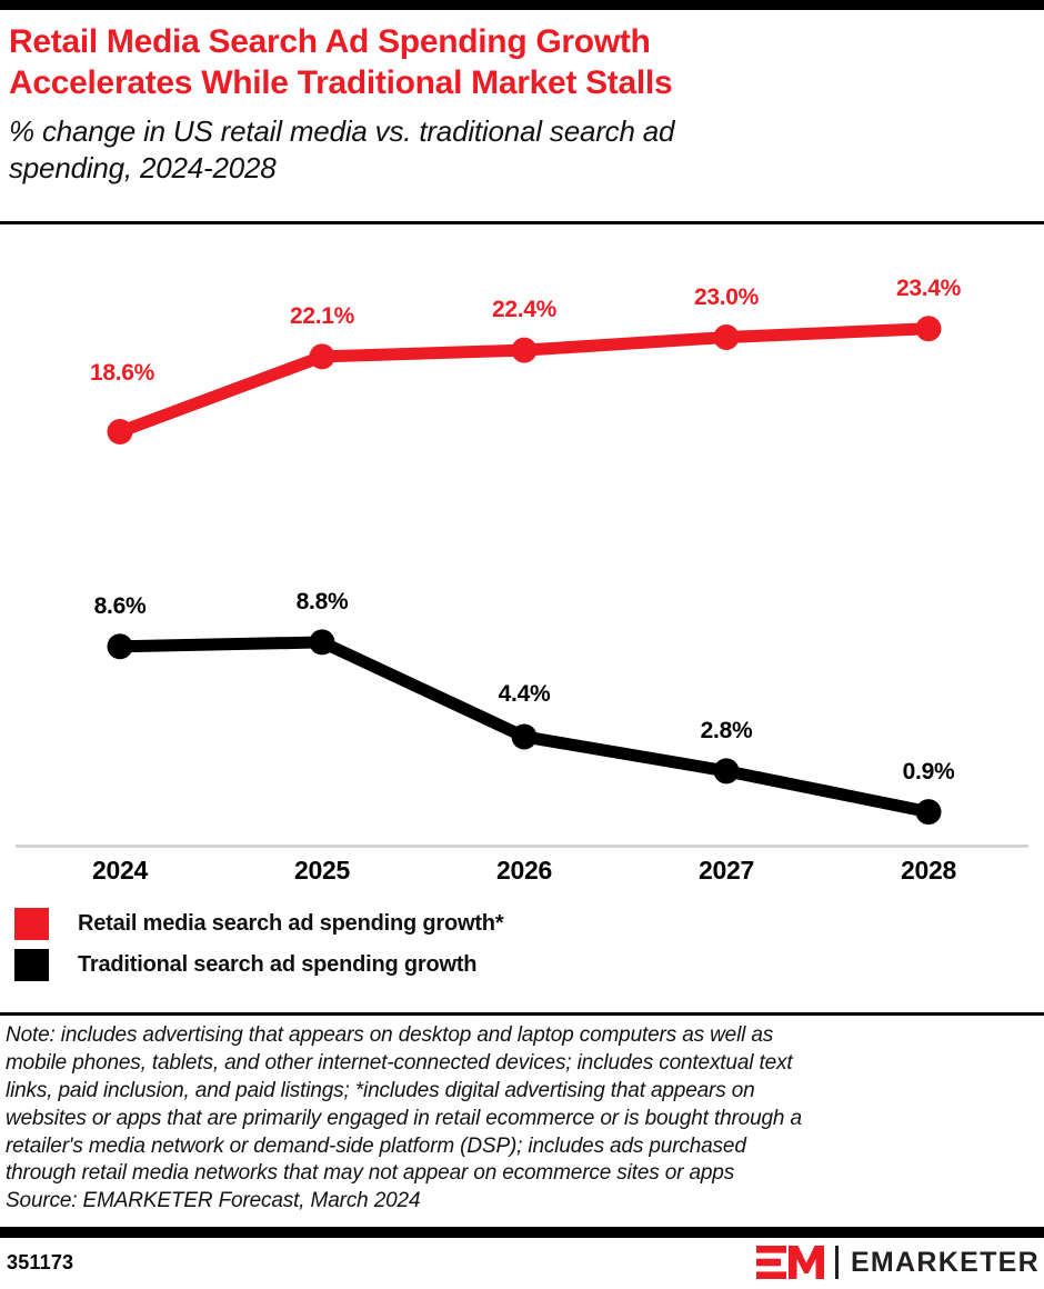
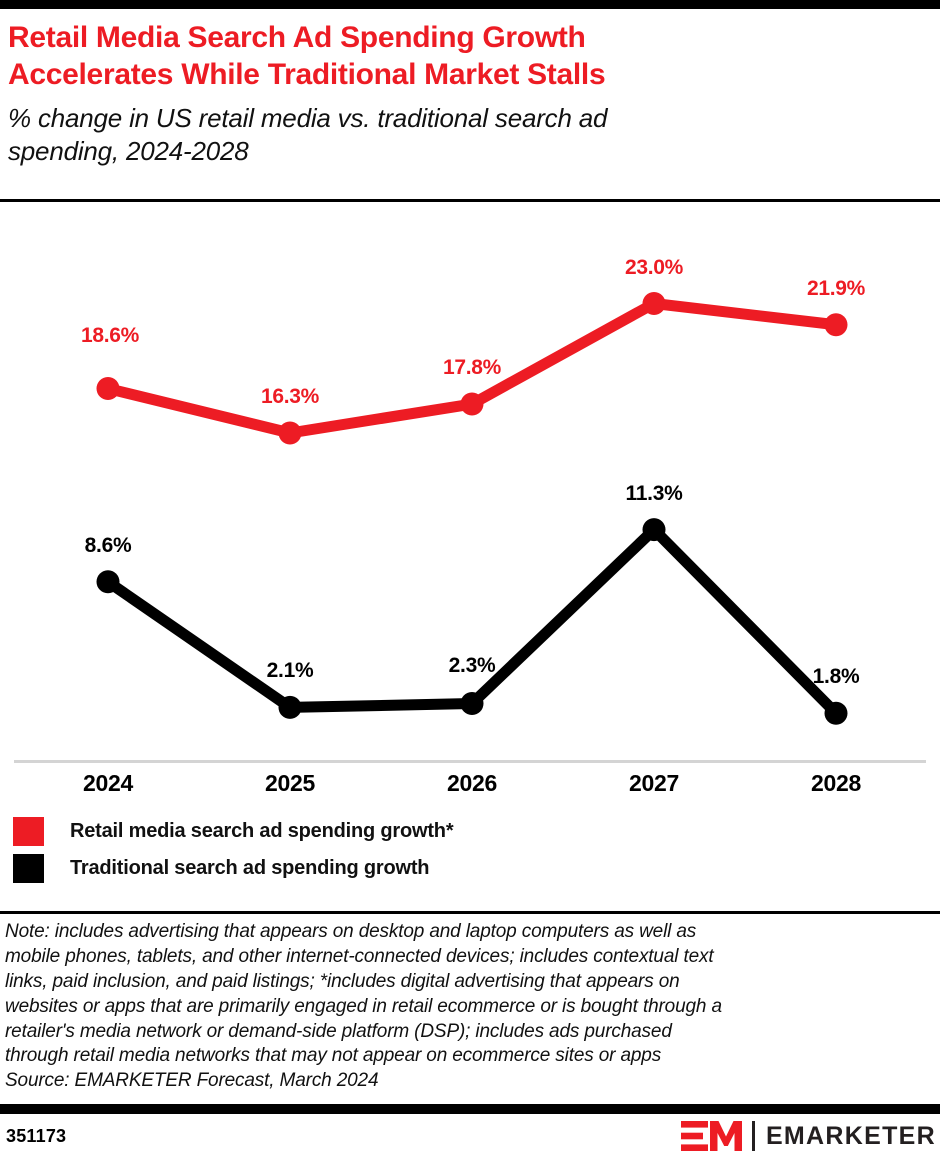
Retail media search ad spending growth*/2025: 22.1% -> 16.3%
Traditional search ad spending growth/2025: 8.8% -> 2.1%
Retail media search ad spending growth*/2026: 22.4% -> 17.8%
Traditional search ad spending growth/2026: 4.4% -> 2.3%
Traditional search ad spending growth/2027: 2.8% -> 11.3%
Retail media search ad spending growth*/2028: 23.4% -> 21.9%
Traditional search ad spending growth/2028: 0.9% -> 1.8%
